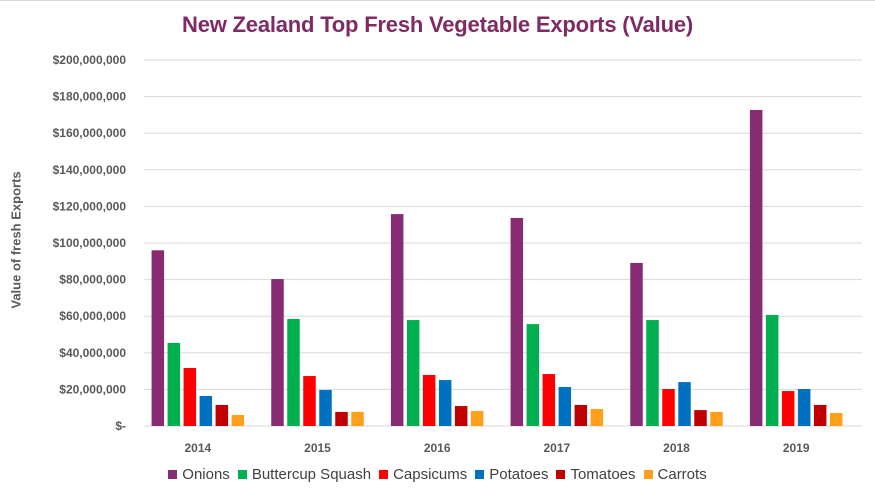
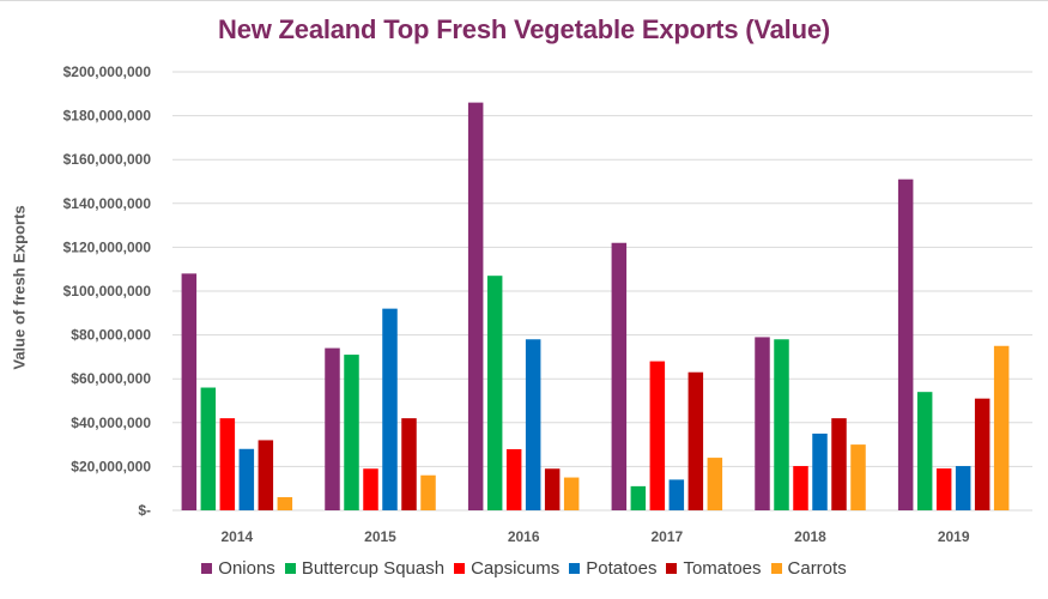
Onions/2014: $96000000 -> $108000000
Buttercup Squash/2014: $45000000 -> $56000000
Capsicums/2014: $32000000 -> $42000000
Potatoes/2014: $16000000 -> $28000000
Tomatoes/2014: $12000000 -> $32000000
Onions/2015: $80000000 -> $74000000
Buttercup Squash/2015: $58000000 -> $71000000
Capsicums/2015: $27000000 -> $19000000
Potatoes/2015: $20000000 -> $92000000
Tomatoes/2015: $8000000 -> $42000000
Carrots/2015: $8000000 -> $16000000
Onions/2016: $116000000 -> $186000000
Buttercup Squash/2016: $58000000 -> $107000000
Potatoes/2016: $25000000 -> $78000000
Tomatoes/2016: $11000000 -> $19000000
Carrots/2016: $8000000 -> $15000000
Onions/2017: $114000000 -> $122000000
Buttercup Squash/2017: $56000000 -> $11000000
Capsicums/2017: $28000000 -> $68000000
Potatoes/2017: $21000000 -> $14000000
Tomatoes/2017: $12000000 -> $63000000
Carrots/2017: $9000000 -> $24000000
Onions/2018: $89000000 -> $79000000
Buttercup Squash/2018: $58000000 -> $78000000
Potatoes/2018: $24000000 -> $35000000
Tomatoes/2018: $9000000 -> $42000000
Carrots/2018: $8000000 -> $30000000
Onions/2019: $173000000 -> $151000000
Buttercup Squash/2019: $61000000 -> $54000000
Tomatoes/2019: $12000000 -> $51000000
Carrots/2019: $7000000 -> $75000000
